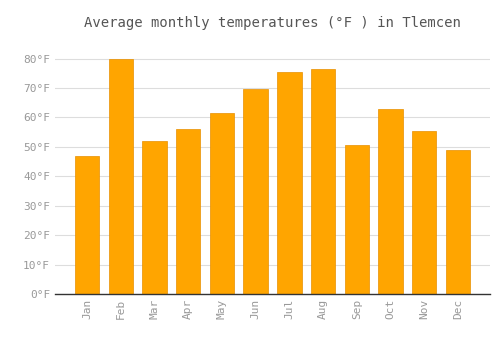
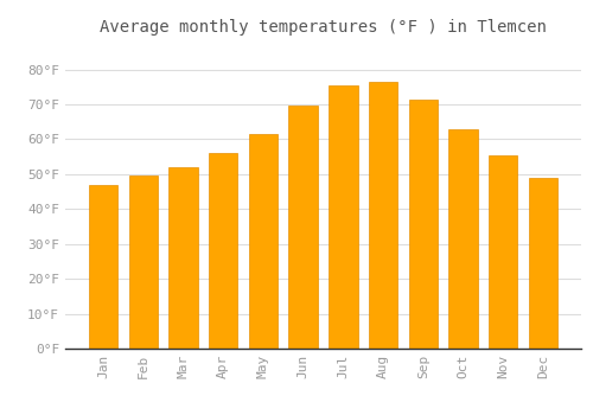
Feb: 80.0°F -> 49.5°F
Sep: 50.5°F -> 71.5°F
